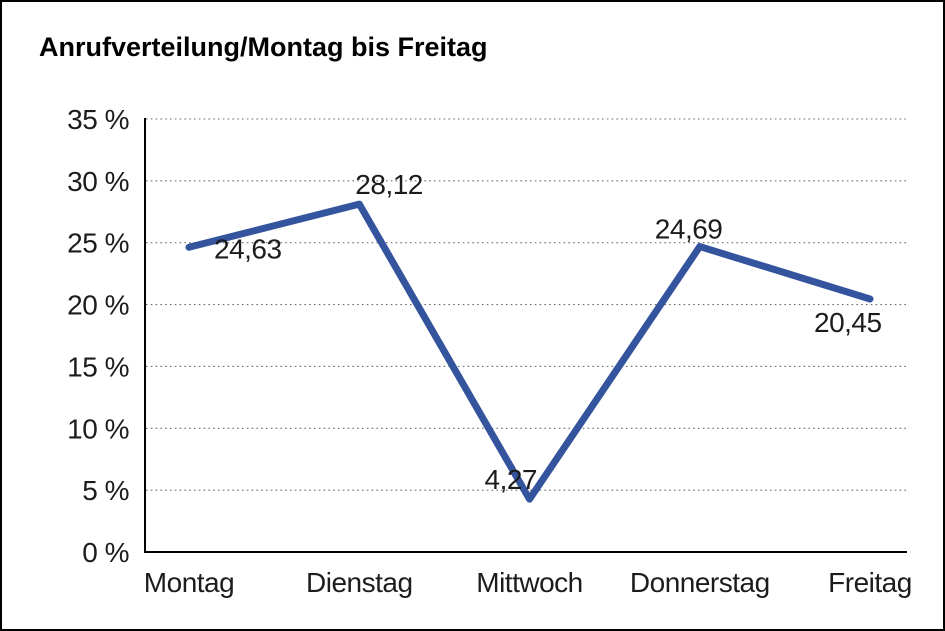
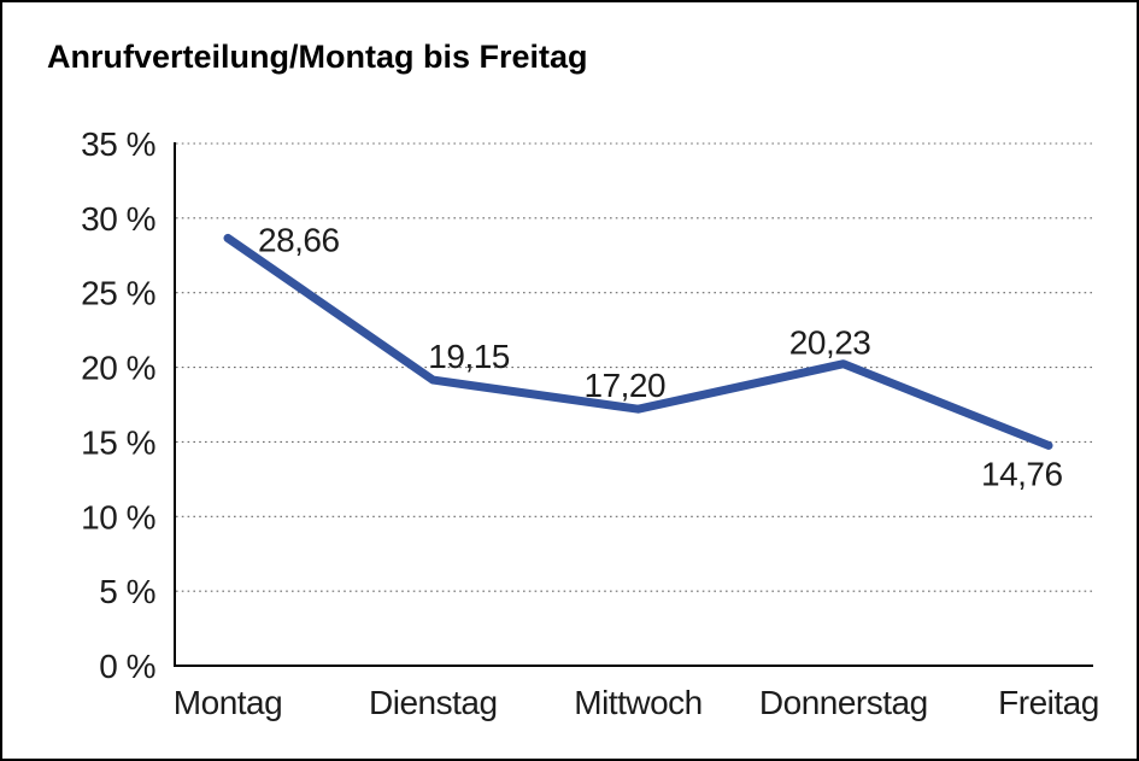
Montag: 24,63 -> 28,66
Dienstag: 28,12 -> 19,15
Mittwoch: 4,27 -> 17,20
Donnerstag: 24,69 -> 20,23
Freitag: 20,45 -> 14,76
